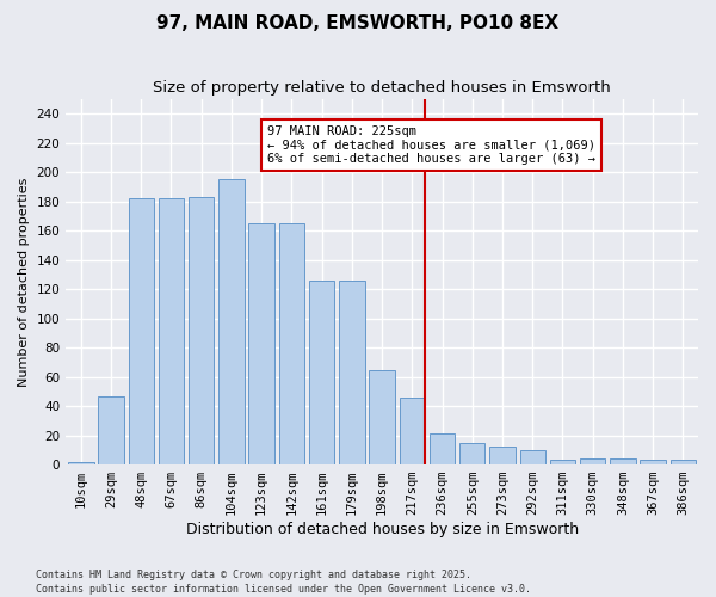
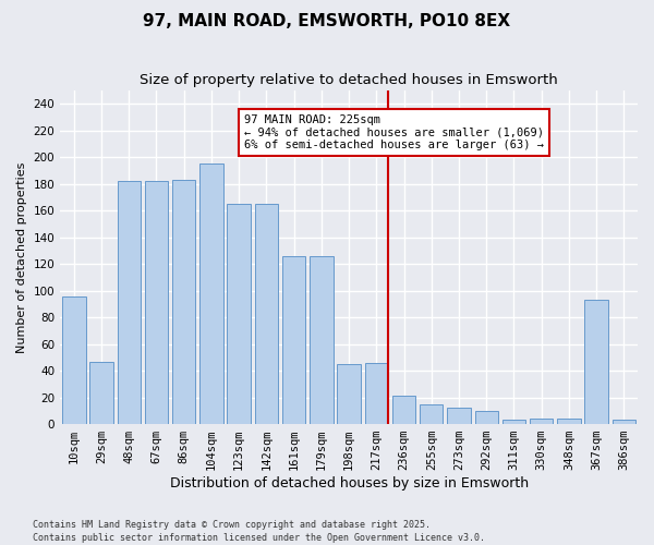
10sqm: 2 -> 96
198sqm: 65 -> 45
367sqm: 3 -> 93
